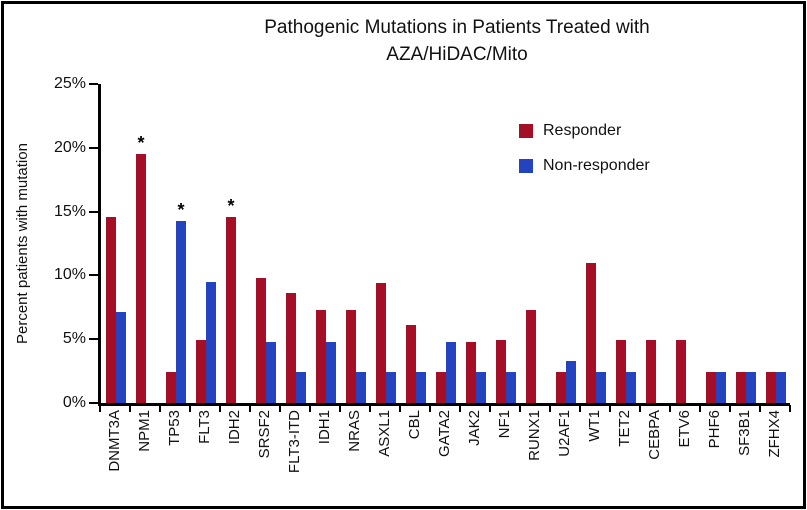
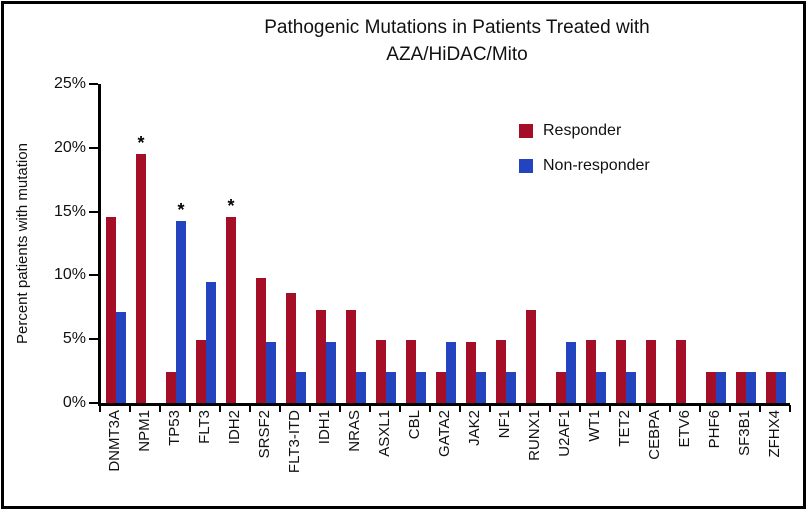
Responder/ASXL1: 9.4% -> 4.9%
Responder/CBL: 6.1% -> 4.9%
Non-responder/U2AF1: 3.3% -> 4.8%
Responder/WT1: 11.0% -> 4.9%
